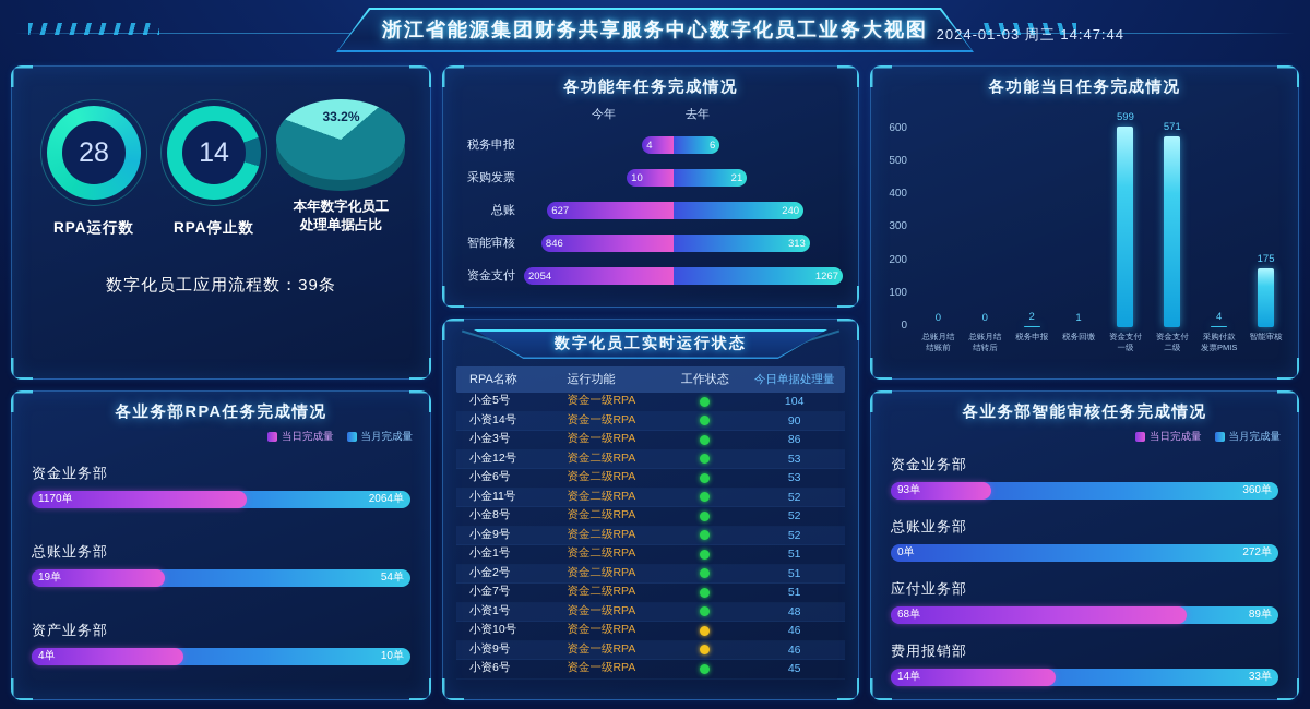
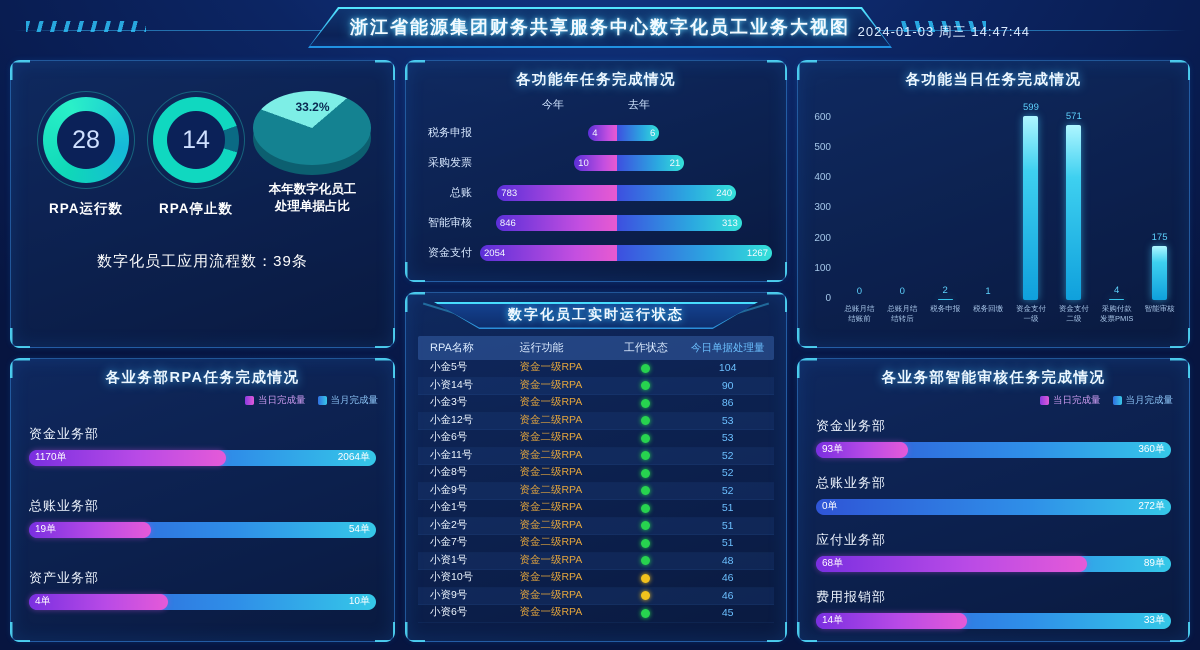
各功能年任务完成情况/今年/总账: 627 -> 783
